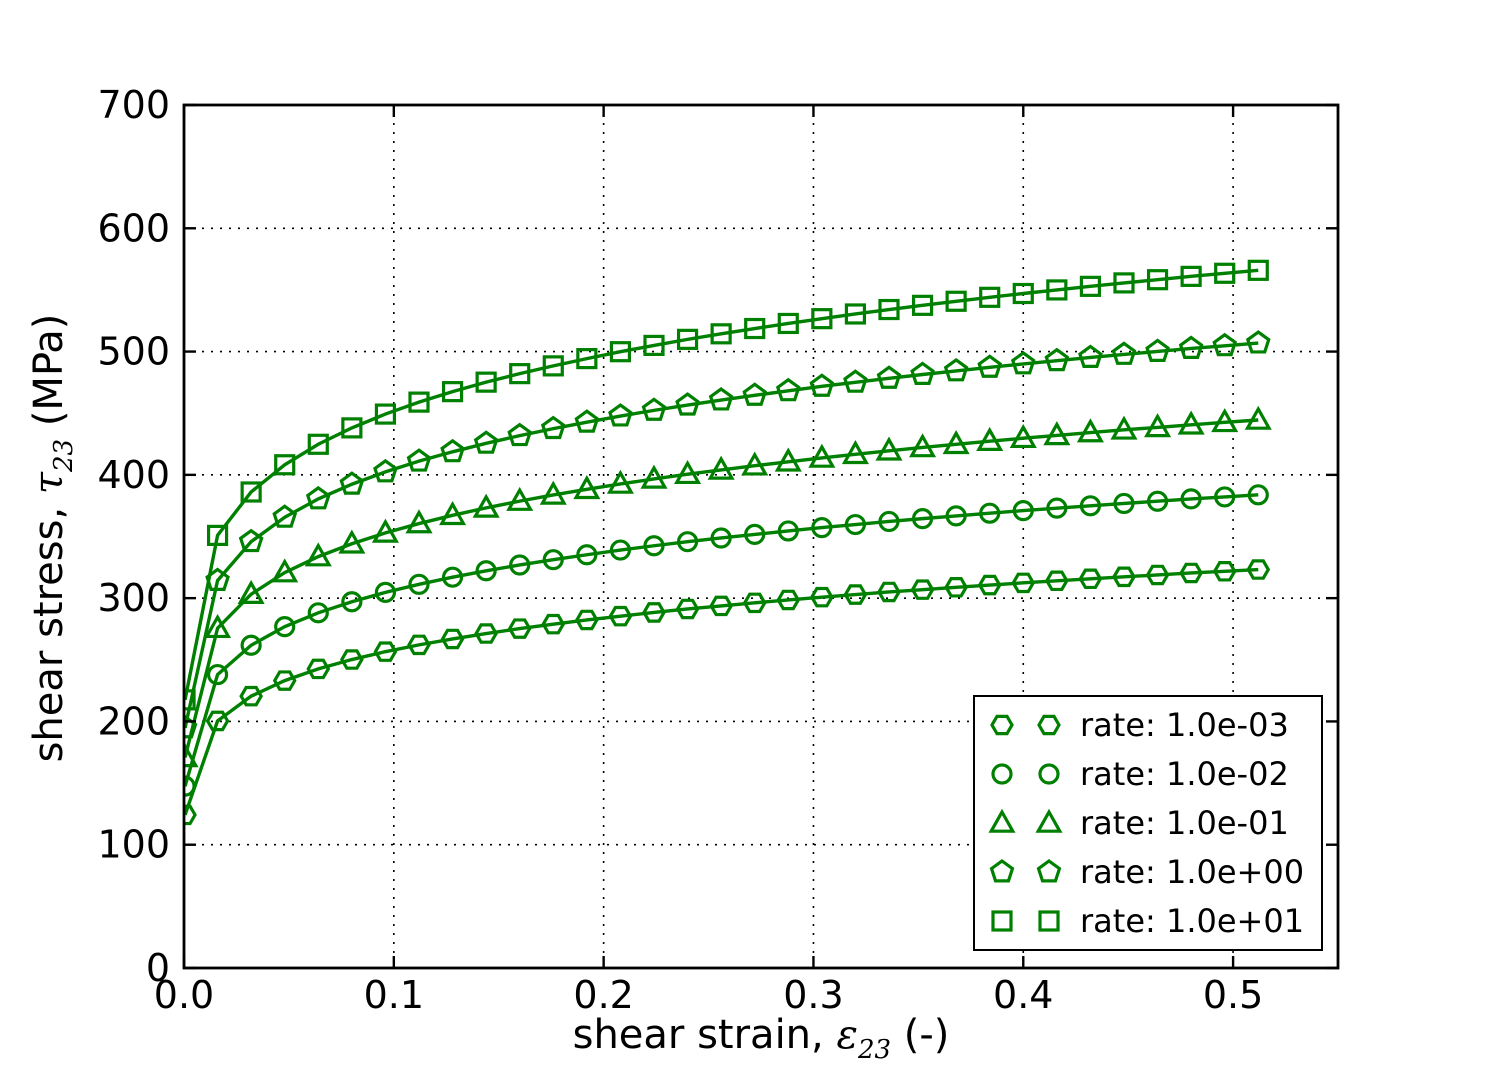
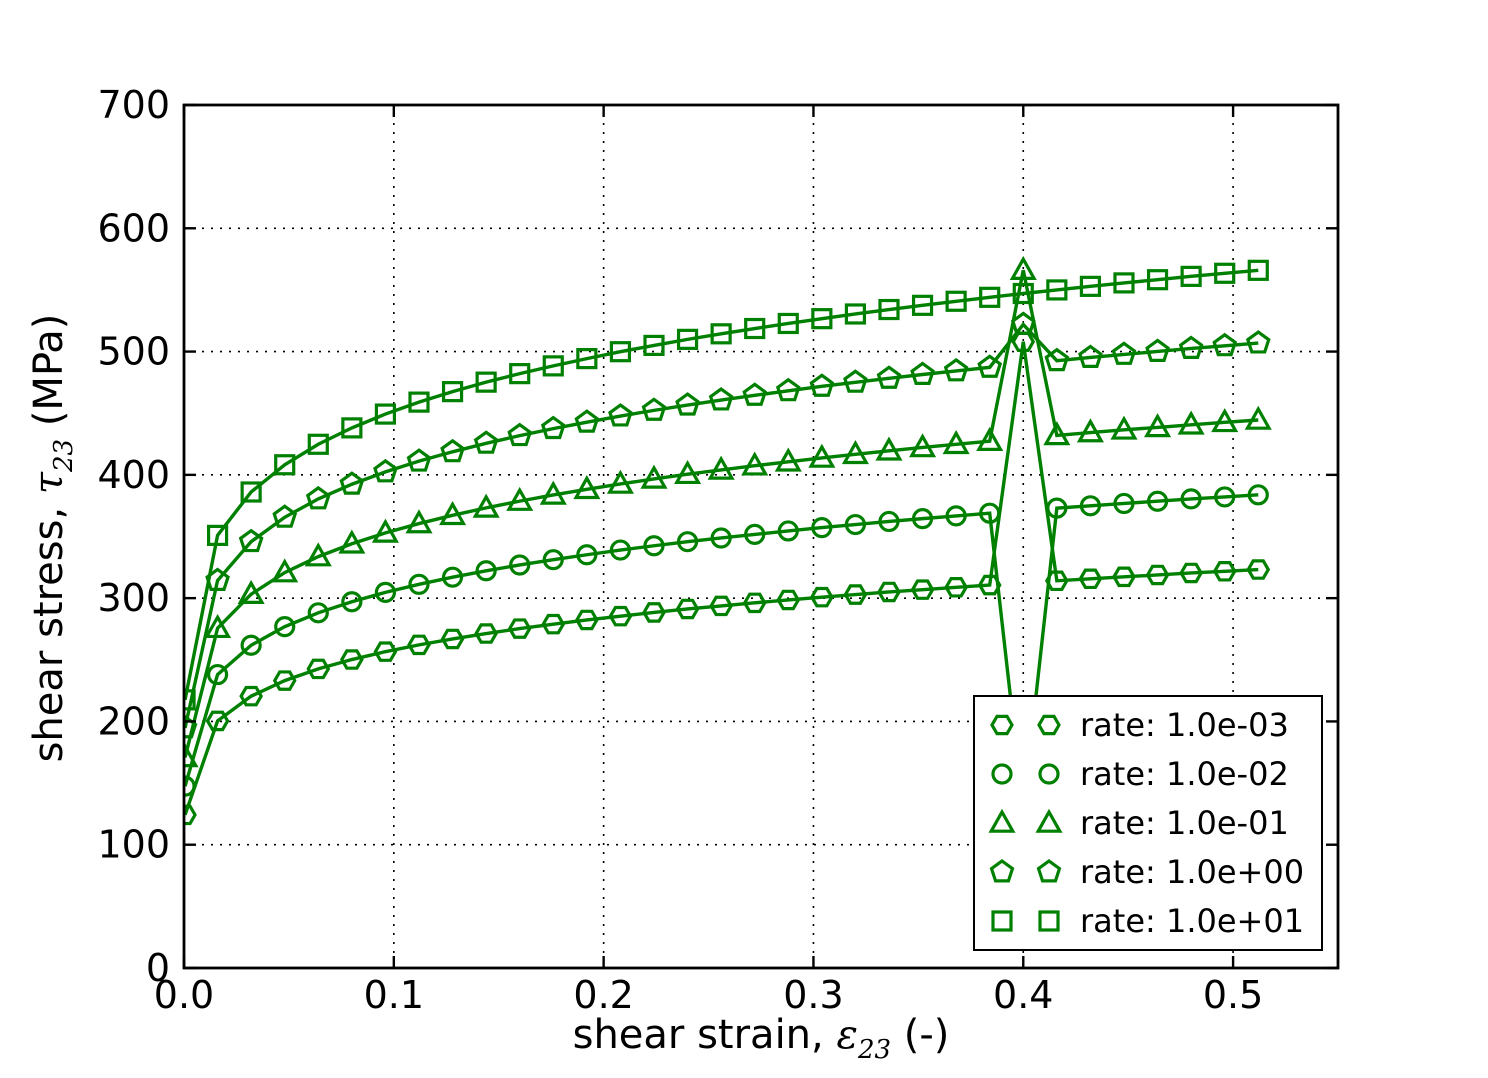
rate: 1.0e-03/0.4: 312 -> 508
rate: 1.0e-02/0.4: 371 -> 128
rate: 1.0e-01/0.4: 430 -> 566
rate: 1.0e+00/0.4: 490 -> 522
